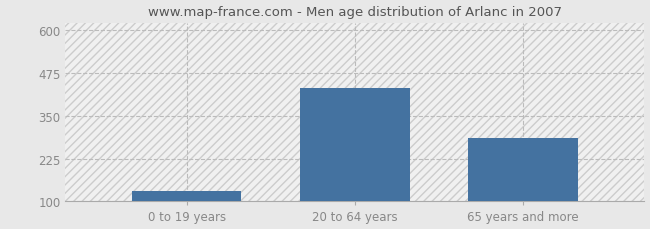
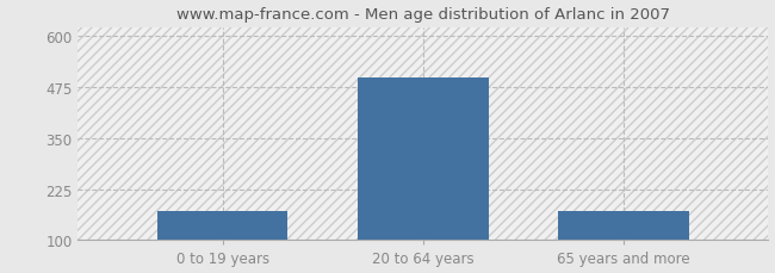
0 to 19 years: 130 -> 172
20 to 64 years: 430 -> 497
65 years and more: 285 -> 172
